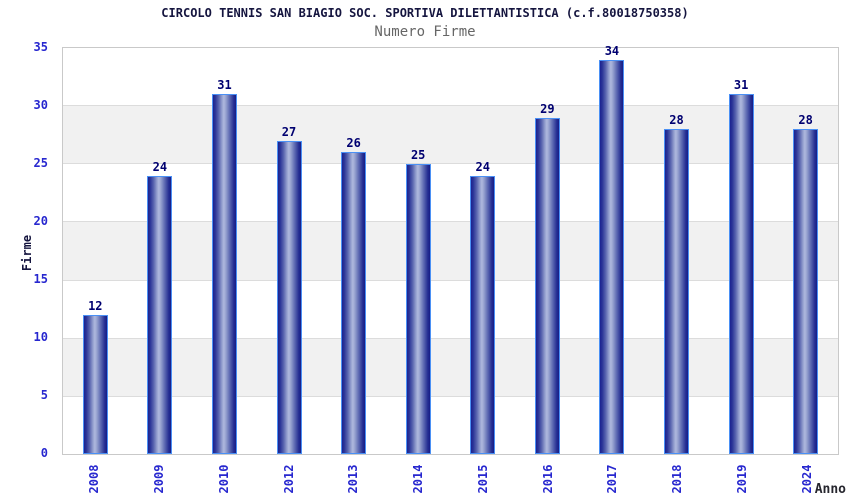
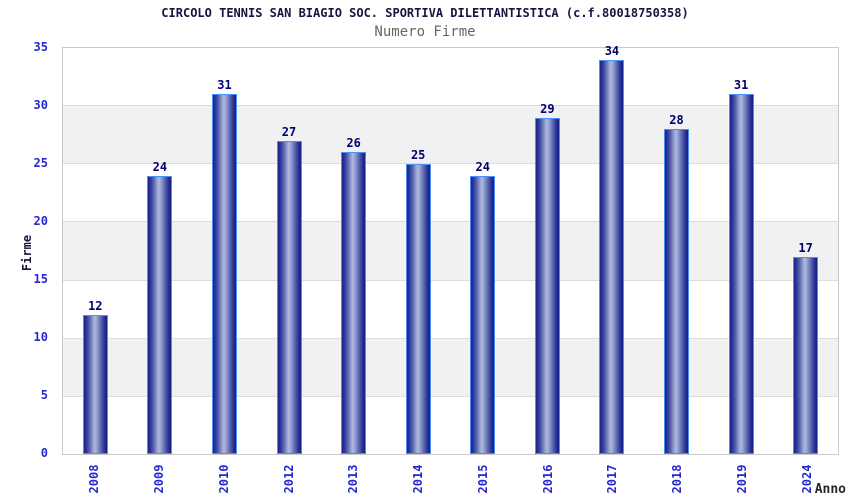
2024: 28 -> 17
